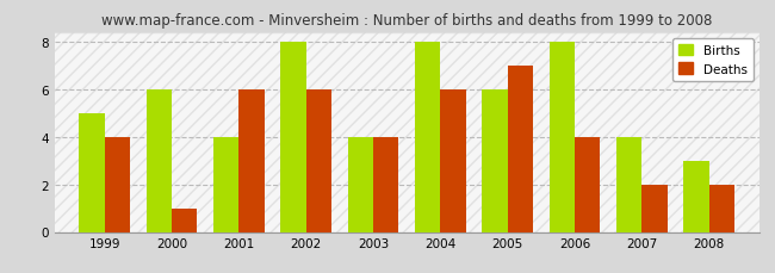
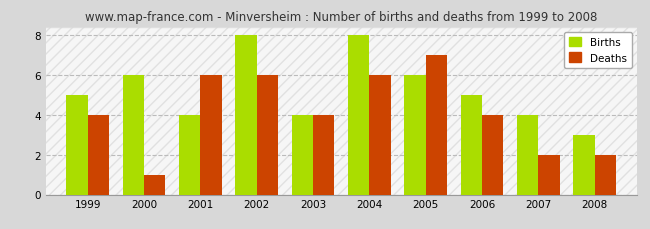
Births/2006: 8 -> 5
